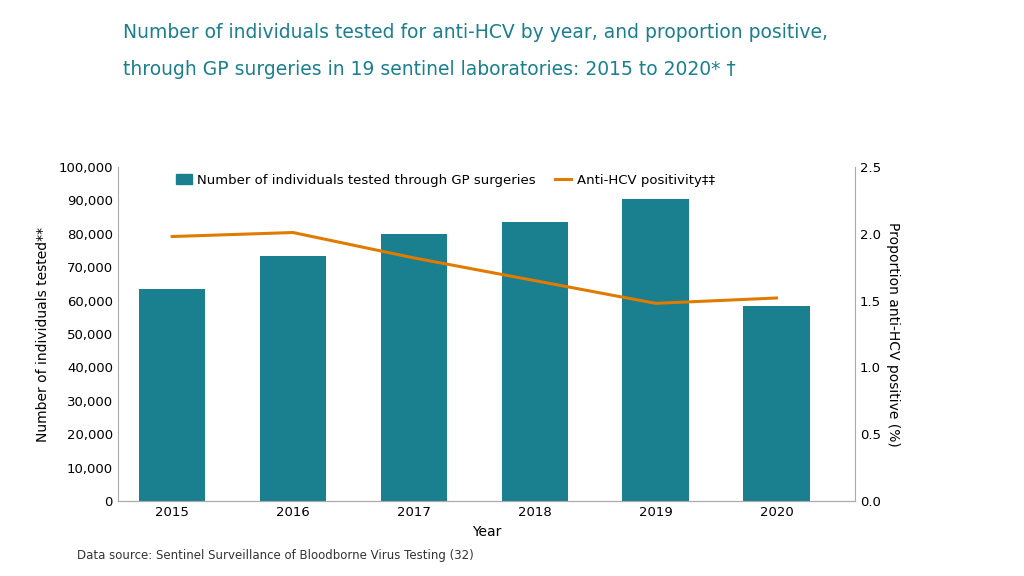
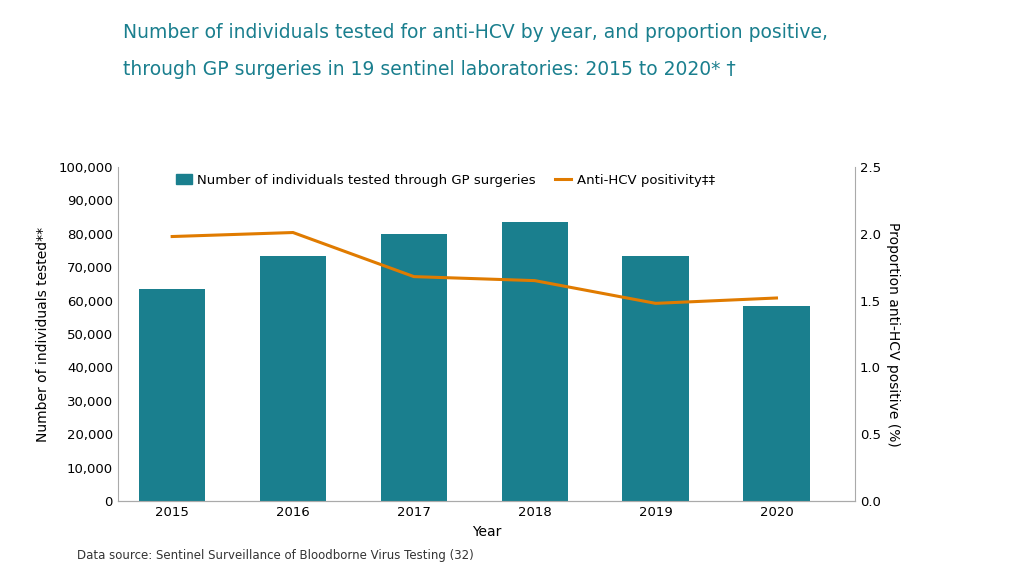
Anti-HCV positivity‡‡/2017: 1.82 -> 1.68
Number of individuals tested through GP surgeries/2019: 90,500 -> 73,500
